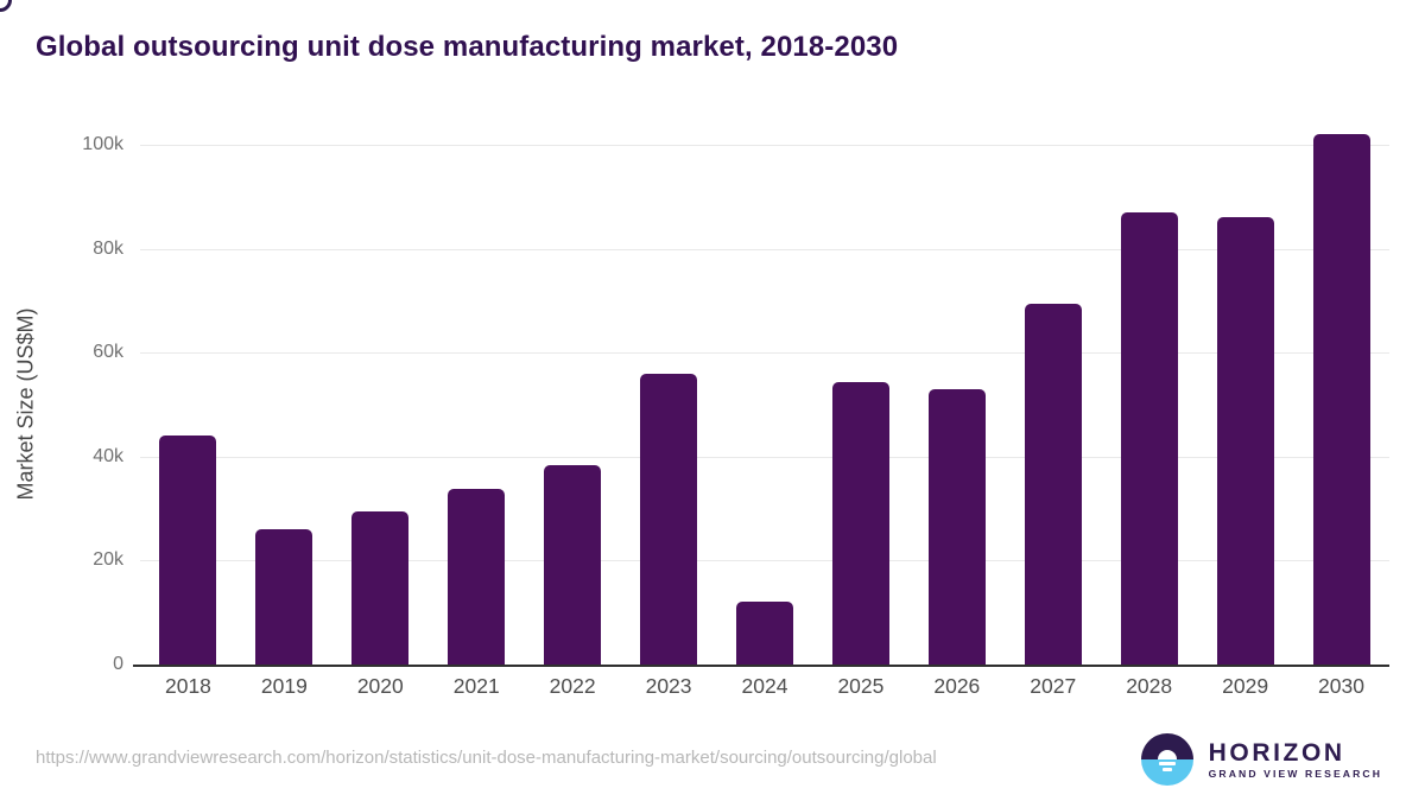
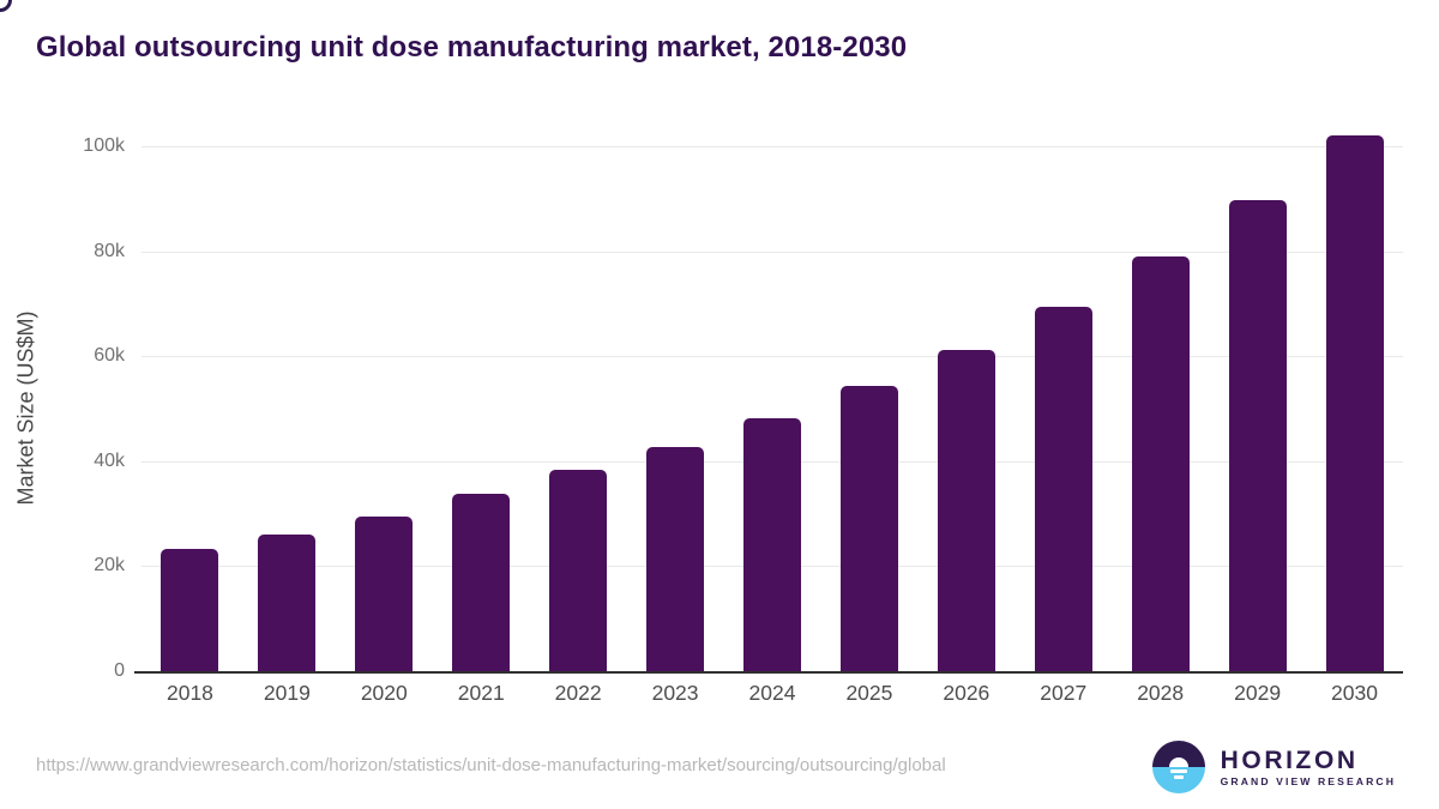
2018: 44k -> 23k
2023: 56k -> 43k
2024: 12k -> 48k
2026: 53k -> 61k
2028: 87k -> 79k
2029: 86k -> 90k
